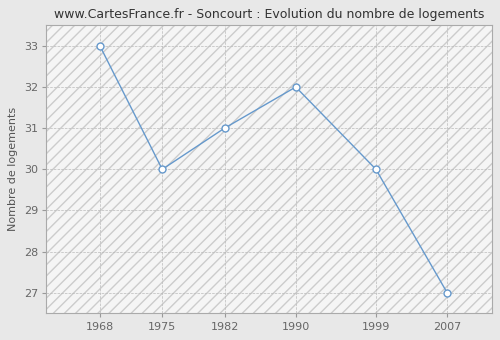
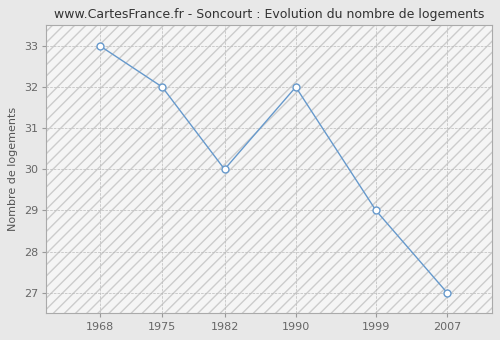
1975: 30 -> 32
1982: 31 -> 30
1999: 30 -> 29
